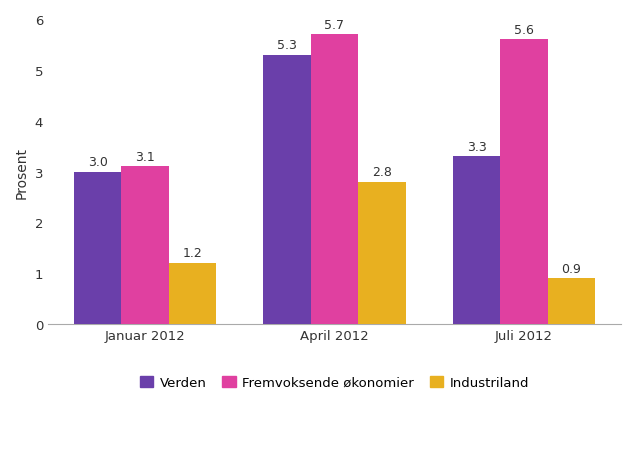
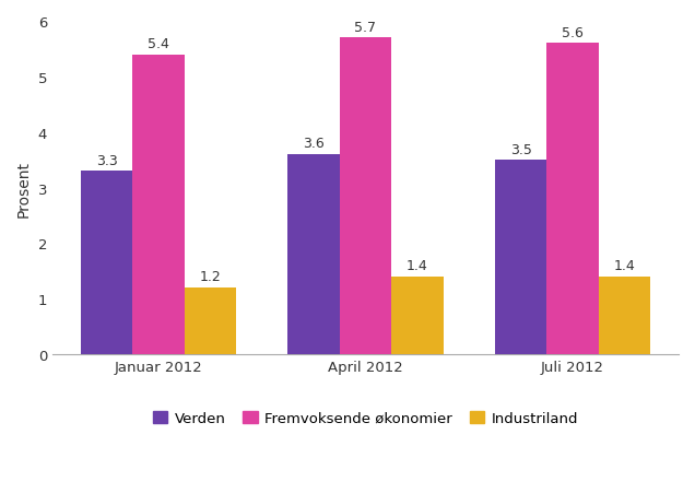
Verden/Januar 2012: 3.0 -> 3.3
Fremvoksende økonomier/Januar 2012: 3.1 -> 5.4
Verden/April 2012: 5.3 -> 3.6
Industriland/April 2012: 2.8 -> 1.4
Verden/Juli 2012: 3.3 -> 3.5
Industriland/Juli 2012: 0.9 -> 1.4
